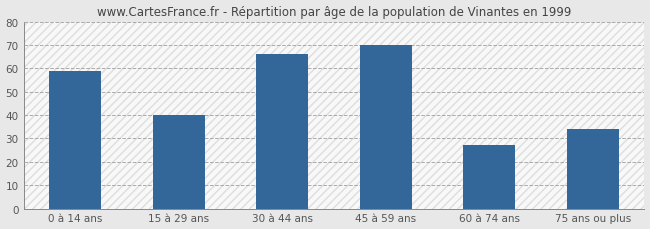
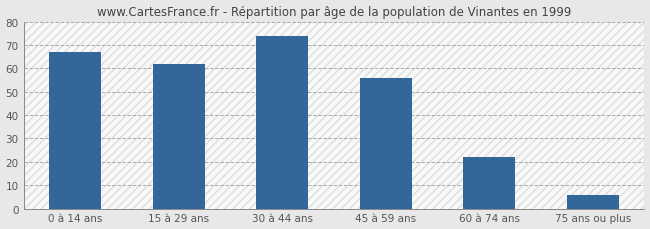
0 à 14 ans: 59 -> 67
15 à 29 ans: 40 -> 62
30 à 44 ans: 66 -> 74
45 à 59 ans: 70 -> 56
60 à 74 ans: 27 -> 22
75 ans ou plus: 34 -> 6
